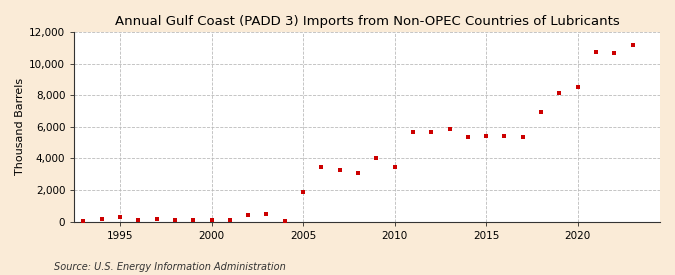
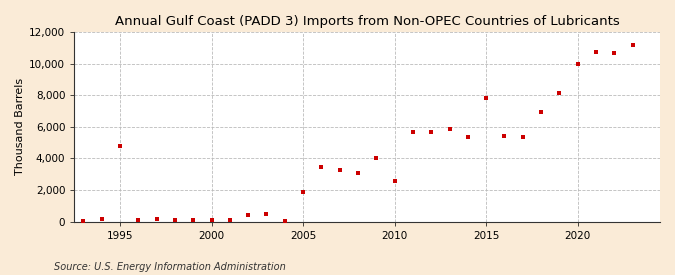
1995: 300 -> 4,800
2010: 3,400 -> 2,600
2015: 5,400 -> 7,800
2020: 8,600 -> 10,000
